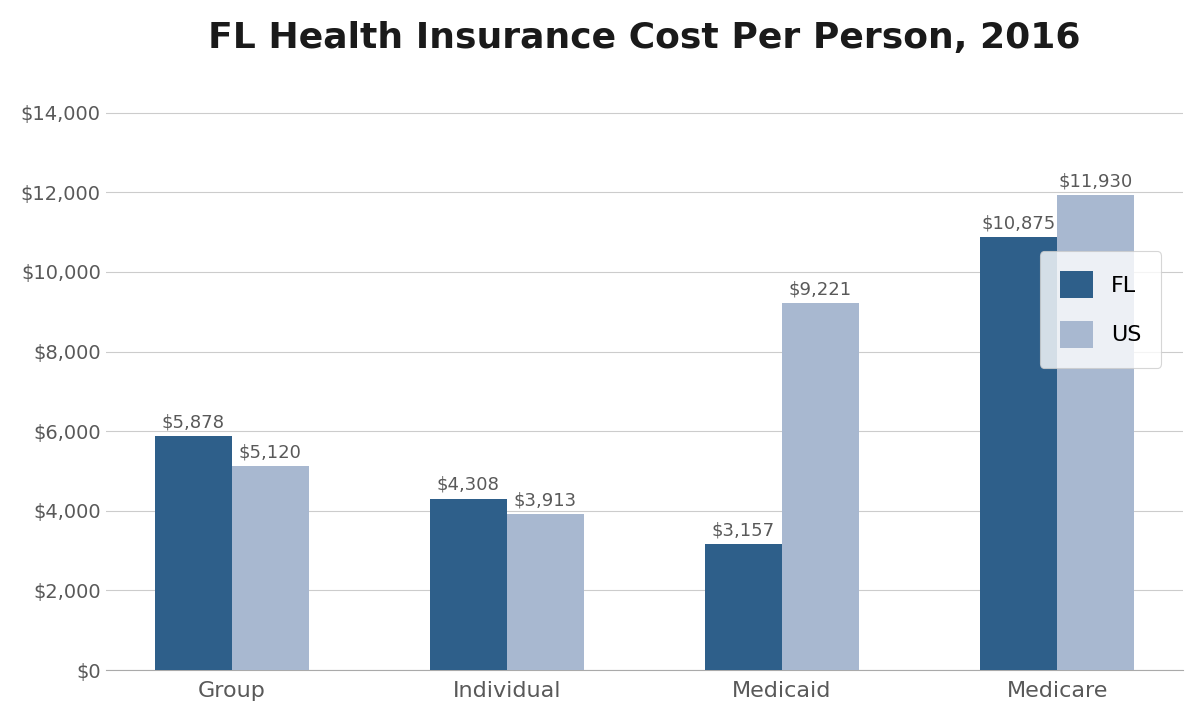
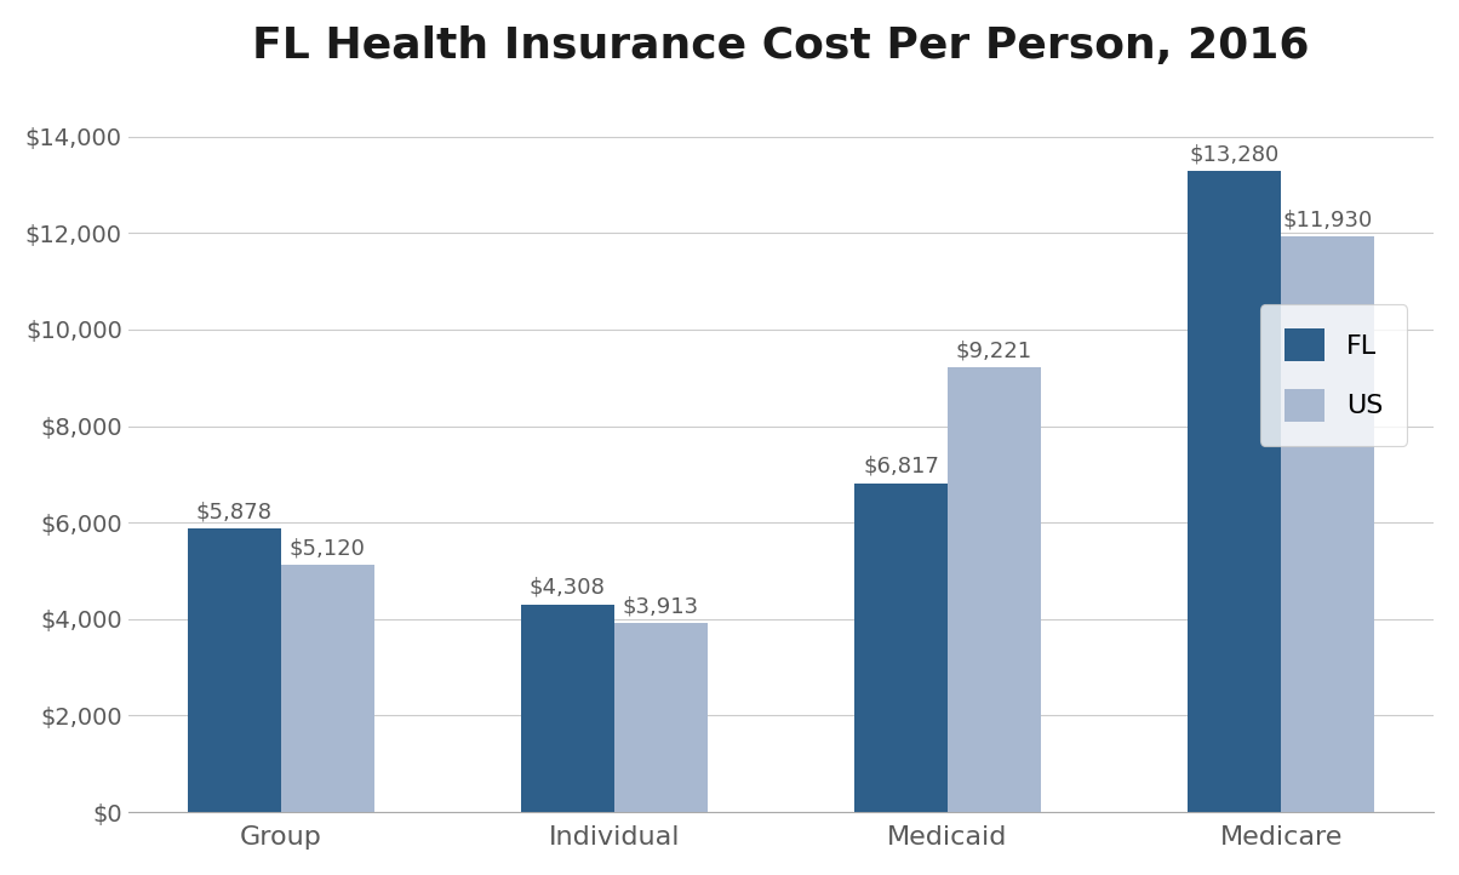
FL/Medicaid: $3,157 -> $6,817
FL/Medicare: $10,875 -> $13,280
